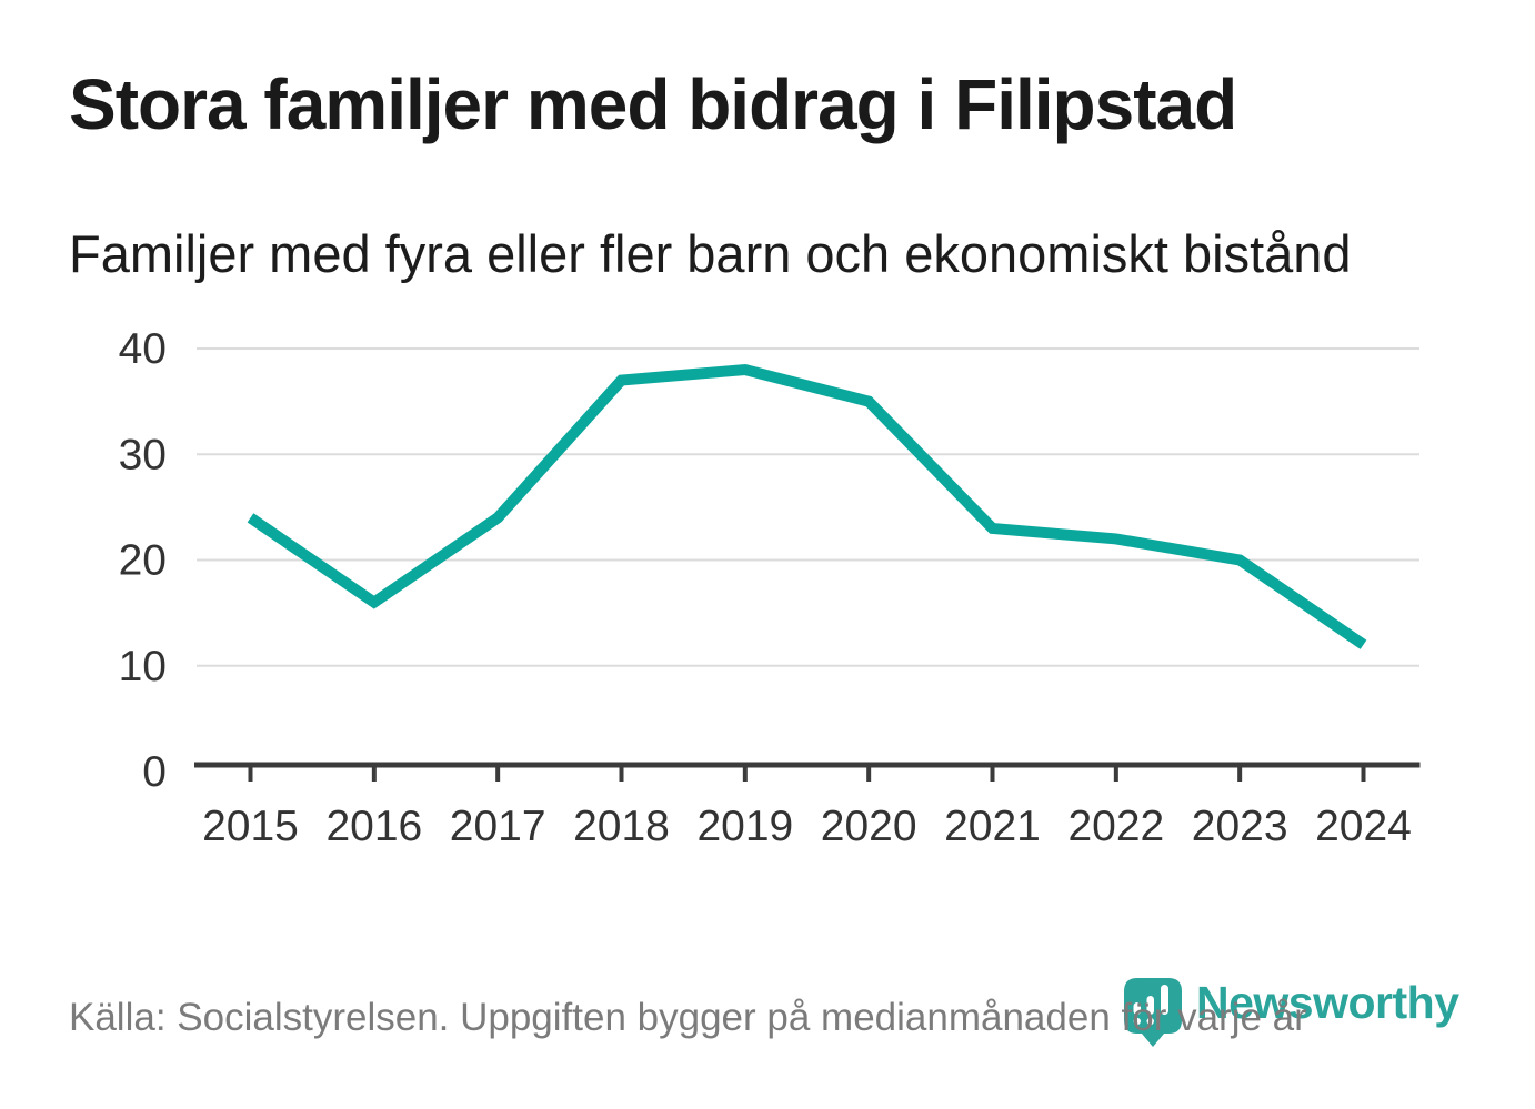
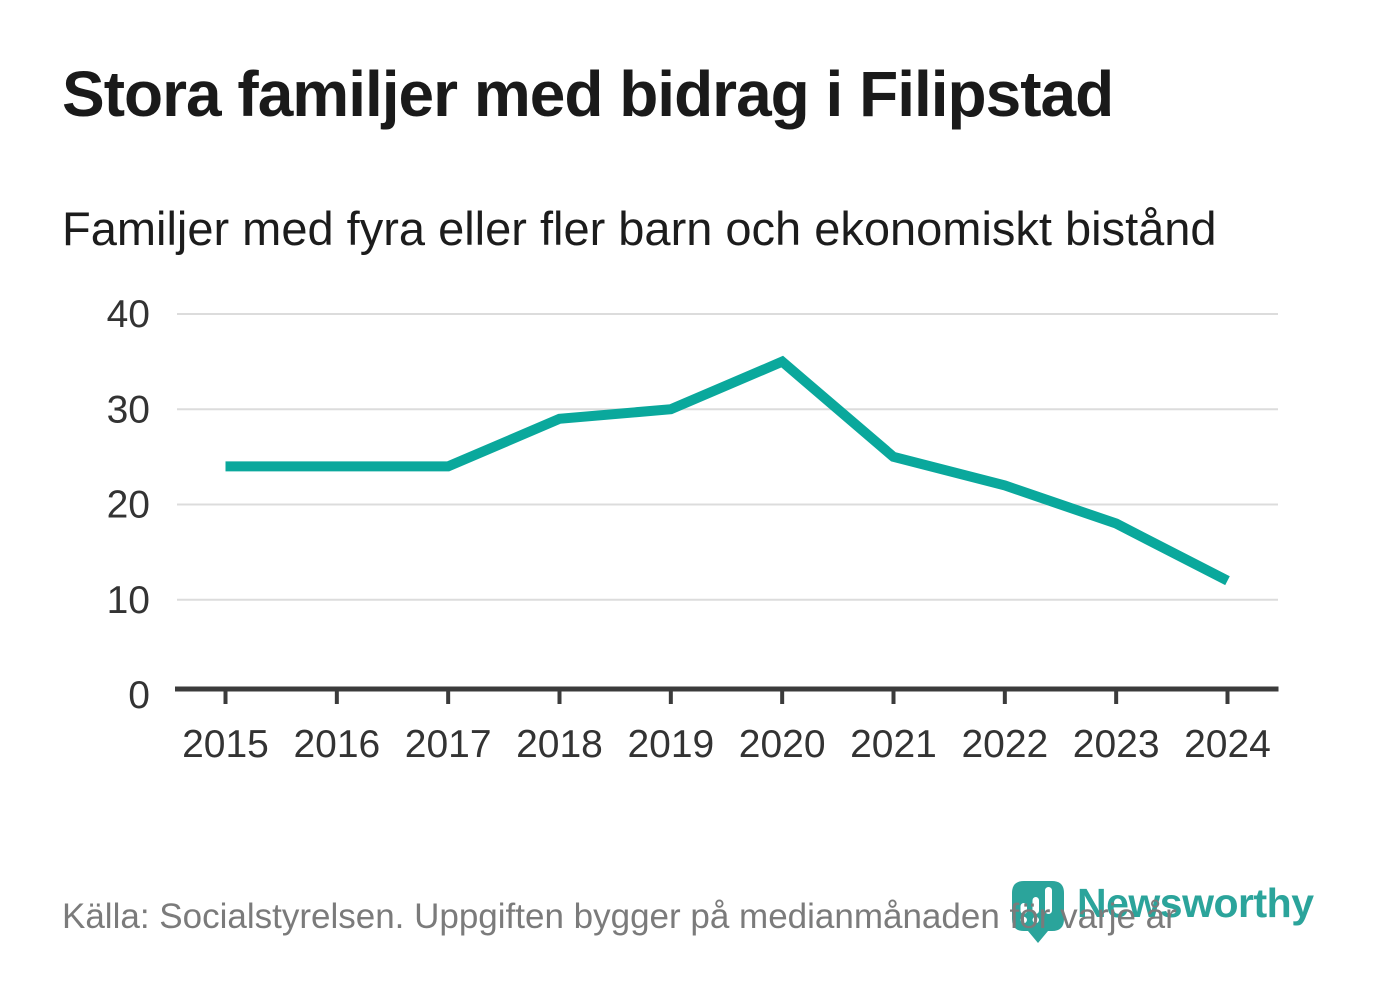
2016: 16 -> 24
2018: 37 -> 29
2019: 38 -> 30
2021: 23 -> 25
2023: 20 -> 18
